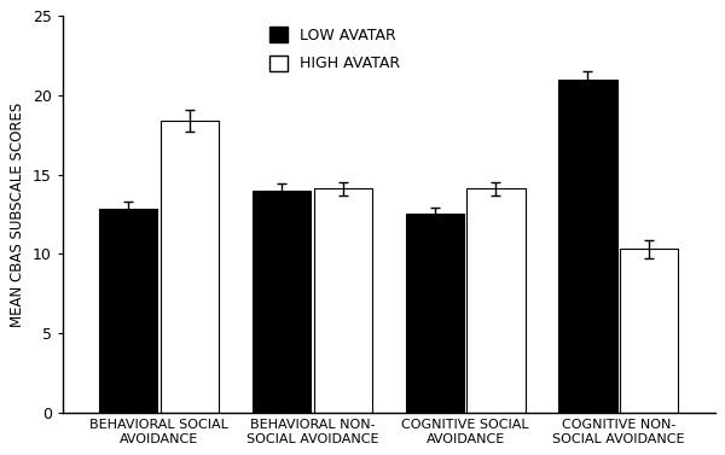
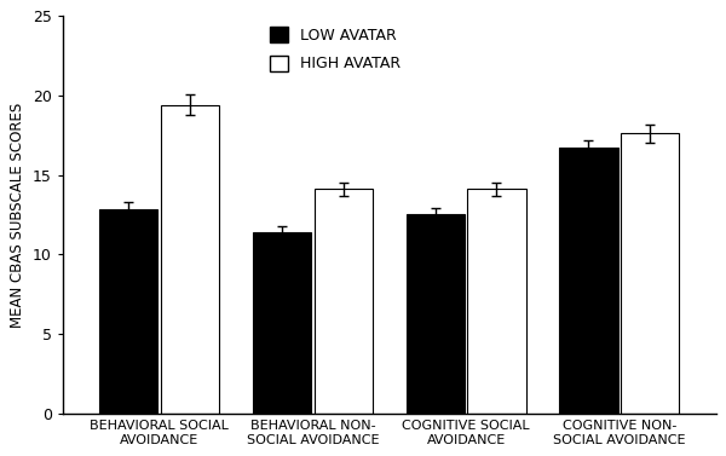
HIGH AVATAR/BEHAVIORAL SOCIAL AVOIDANCE: 18.4 -> 19.4
LOW AVATAR/BEHAVIORAL NON- SOCIAL AVOIDANCE: 14.0 -> 11.4
LOW AVATAR/COGNITIVE NON- SOCIAL AVOIDANCE: 21.0 -> 16.7
HIGH AVATAR/COGNITIVE NON- SOCIAL AVOIDANCE: 10.3 -> 17.6
